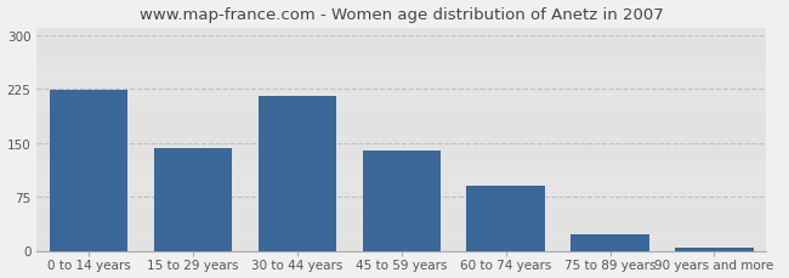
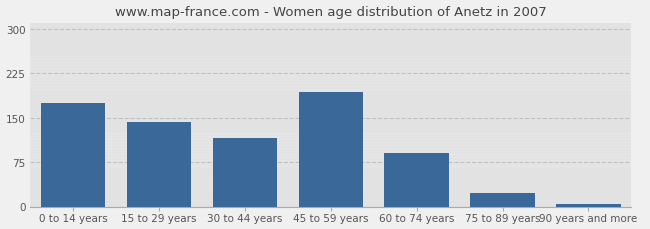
0 to 14 years: 224 -> 174
30 to 44 years: 216 -> 116
45 to 59 years: 140 -> 194
